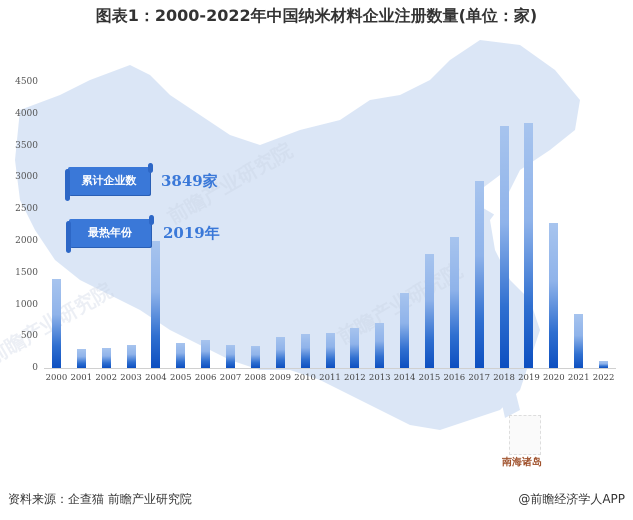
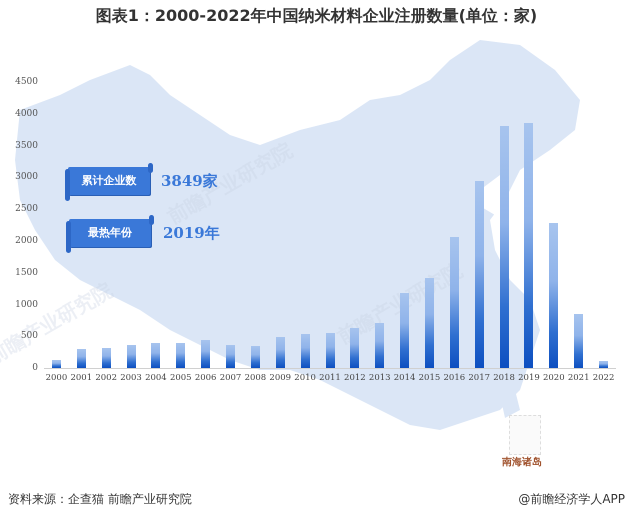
2000: 1400 -> 100
2004: 2000 -> 400
2015: 1800 -> 1400
